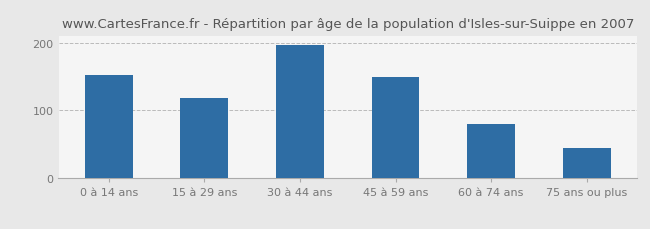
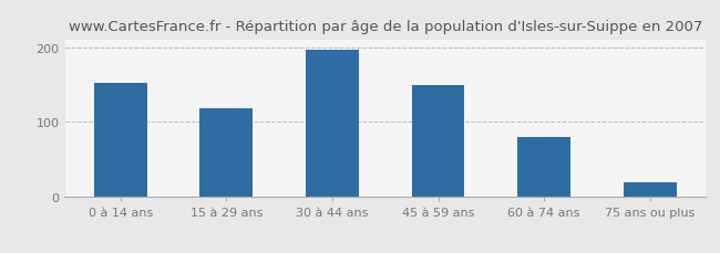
75 ans ou plus: 45 -> 20
